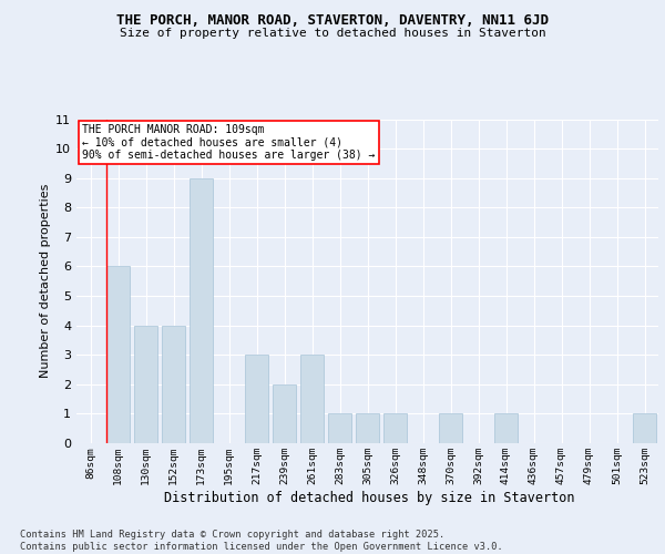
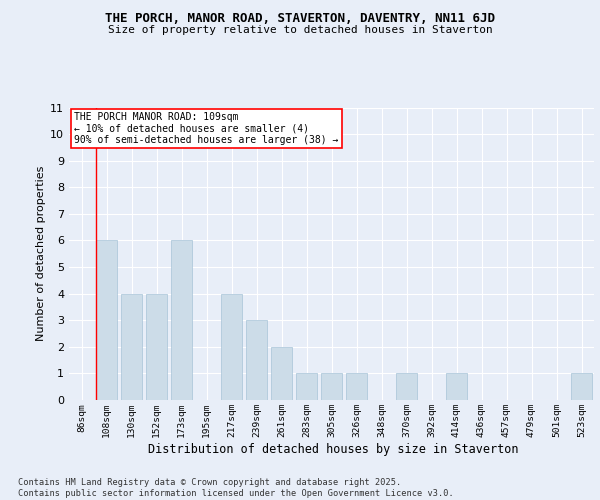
173sqm: 9 -> 6
217sqm: 3 -> 4
239sqm: 2 -> 3
261sqm: 3 -> 2
